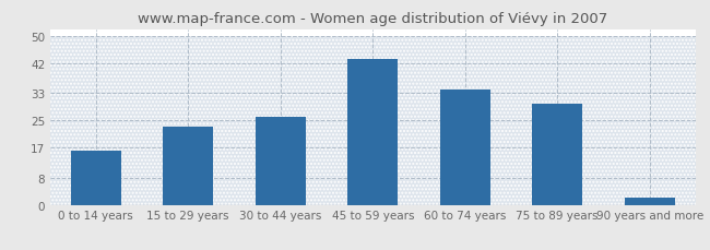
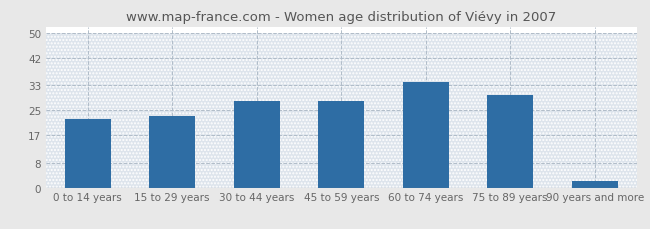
0 to 14 years: 16 -> 22
30 to 44 years: 26 -> 28
45 to 59 years: 43 -> 28
